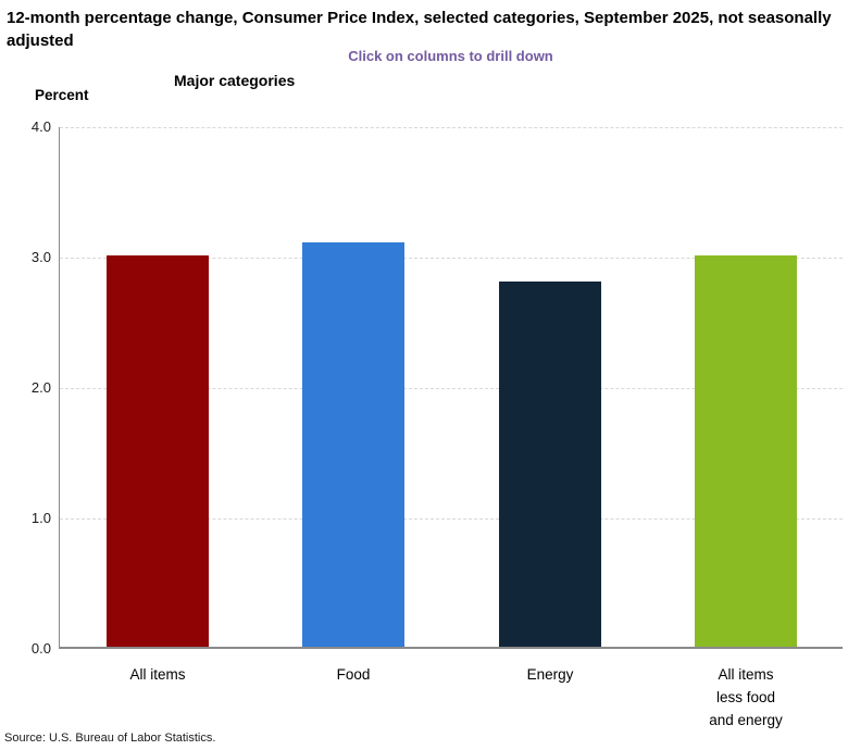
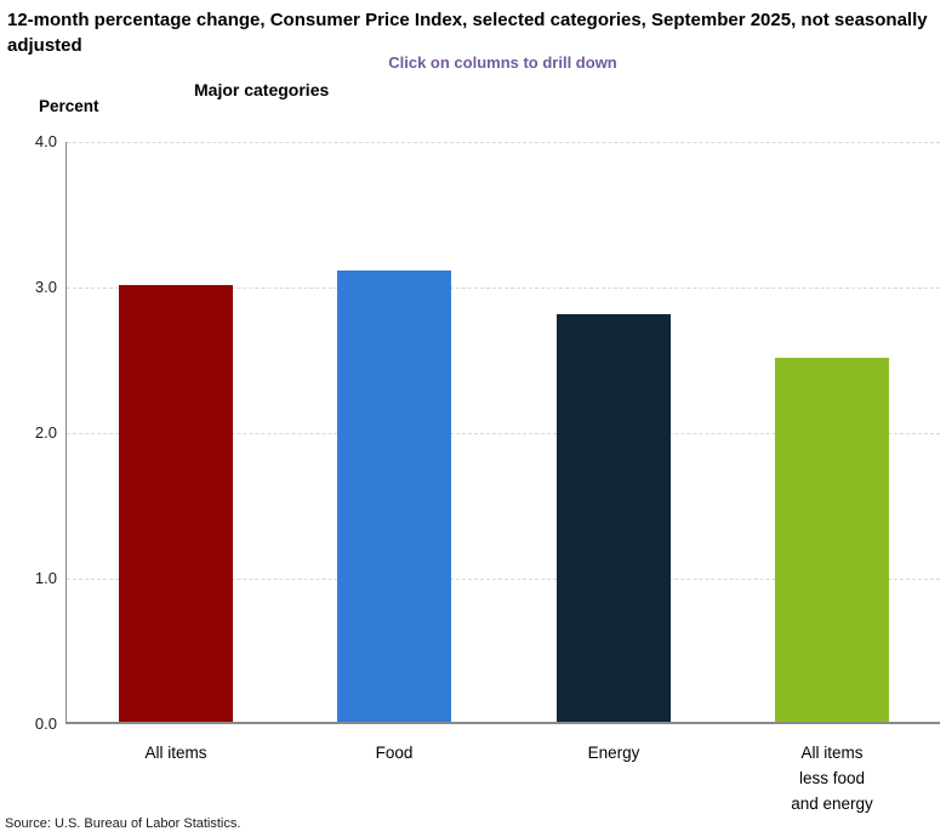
All items less food and energy: 3.0 -> 2.5
